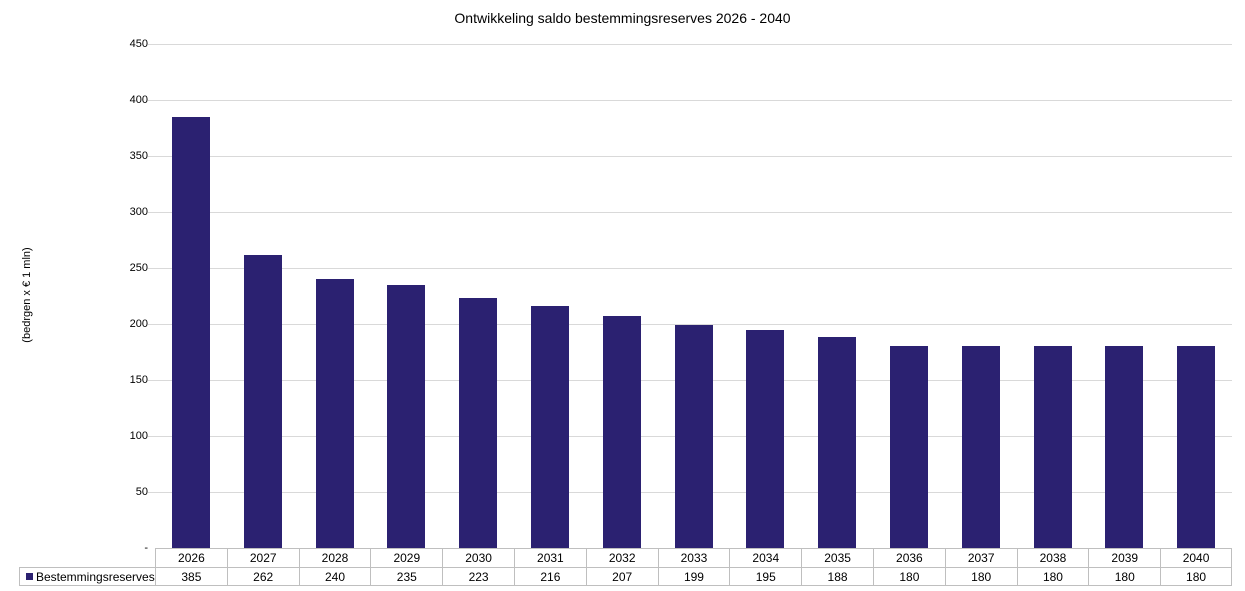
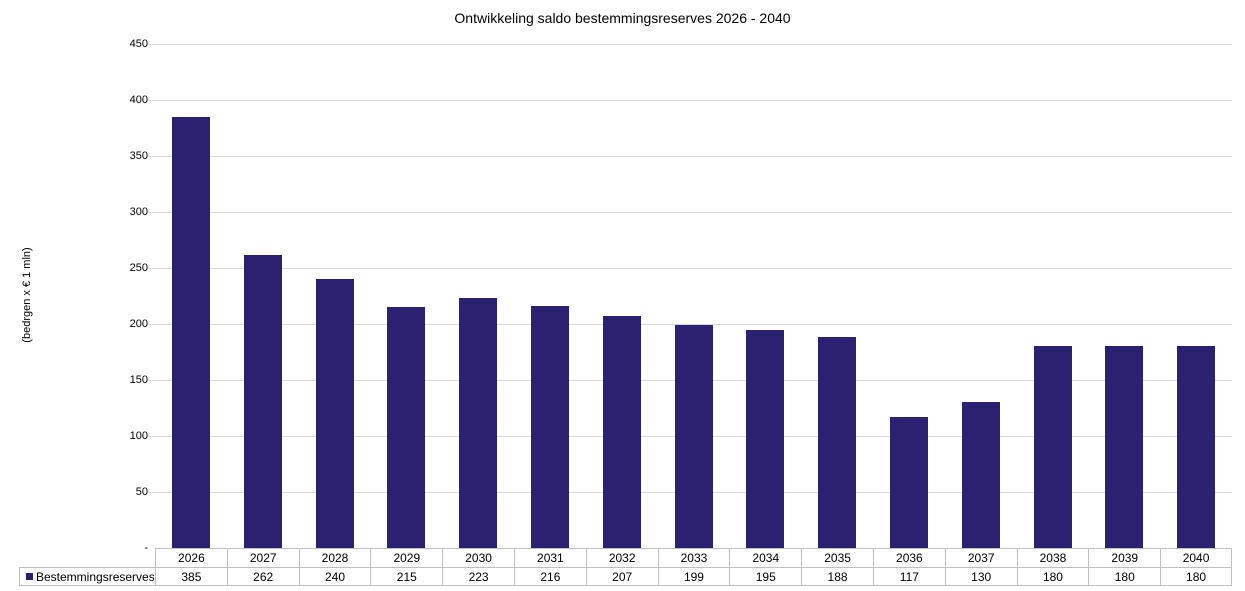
2029: 235 -> 215
2036: 180 -> 117
2037: 180 -> 130
